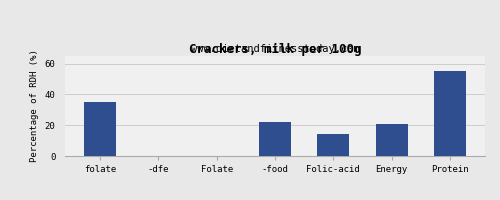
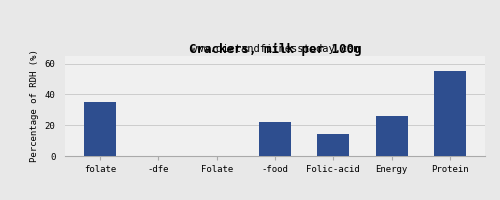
Energy: 21 -> 26
